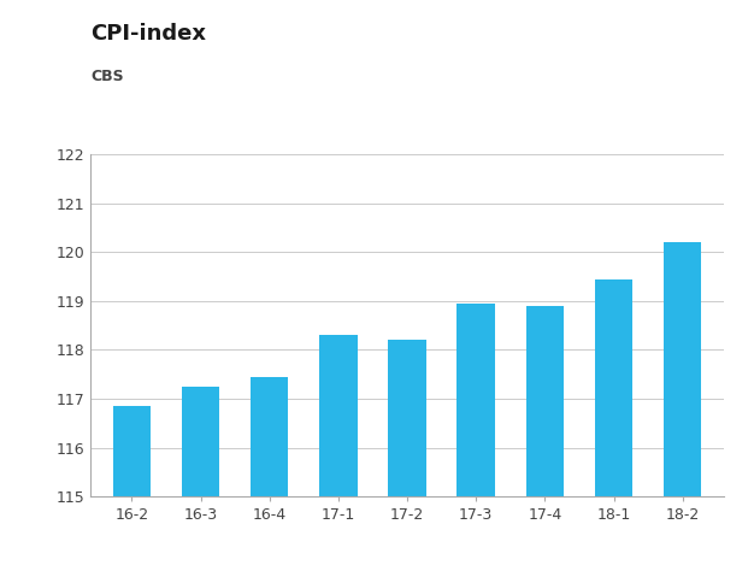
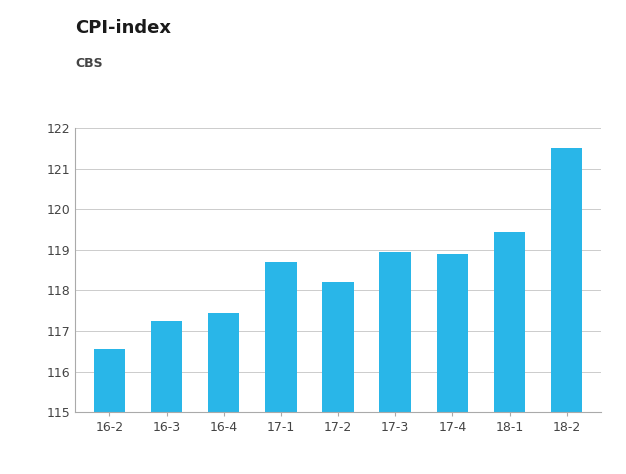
16-2: 116.85 -> 116.55
17-1: 118.30 -> 118.70
18-2: 120.20 -> 121.50
